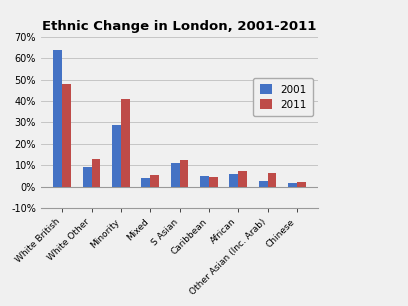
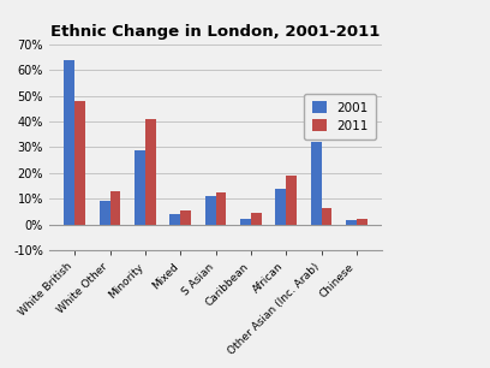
2001/Caribbean: 5.0% -> 2.0%
2001/African: 6.0% -> 14.0%
2011/African: 7.5% -> 19.0%
2001/Other Asian (Inc. Arab): 2.5% -> 32.0%
